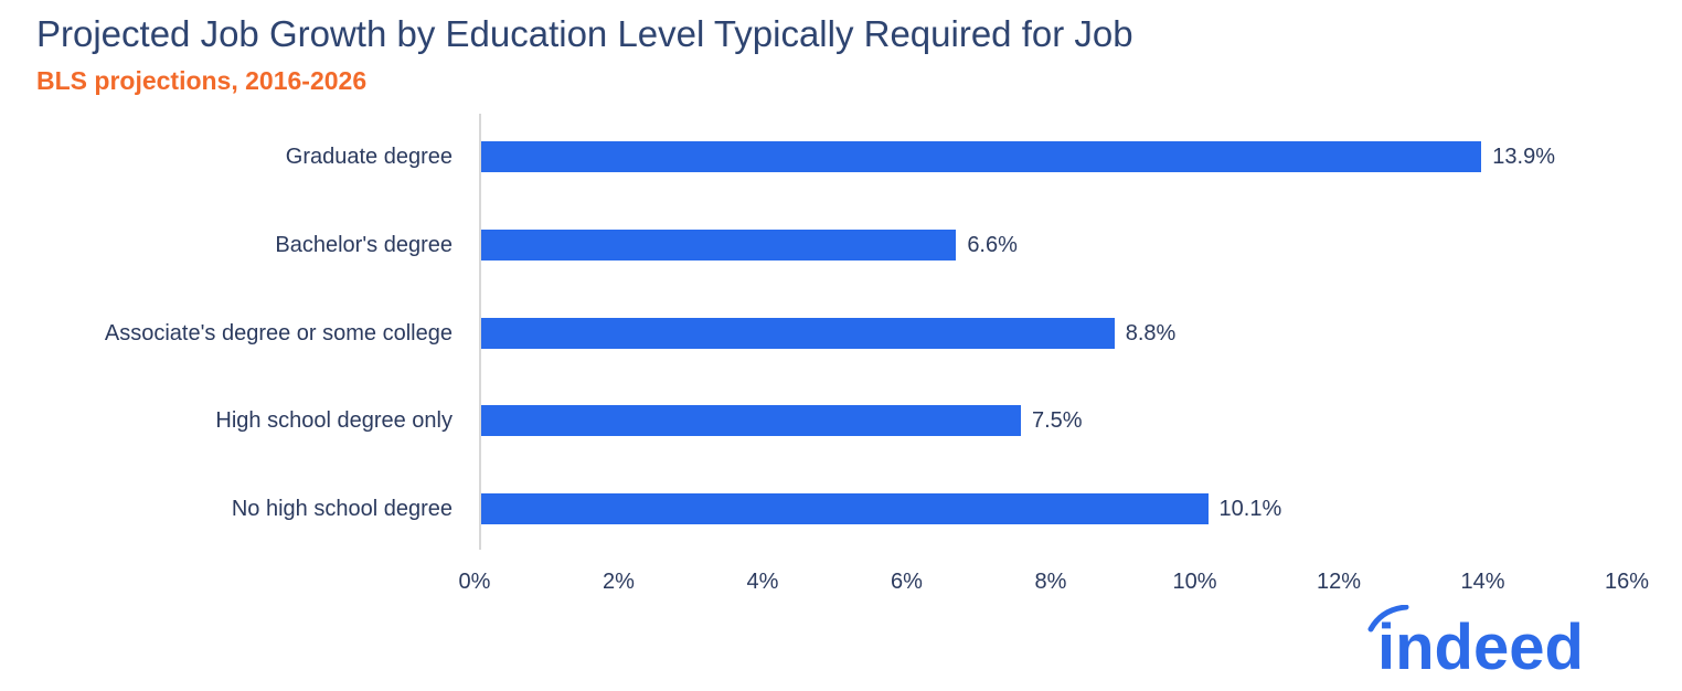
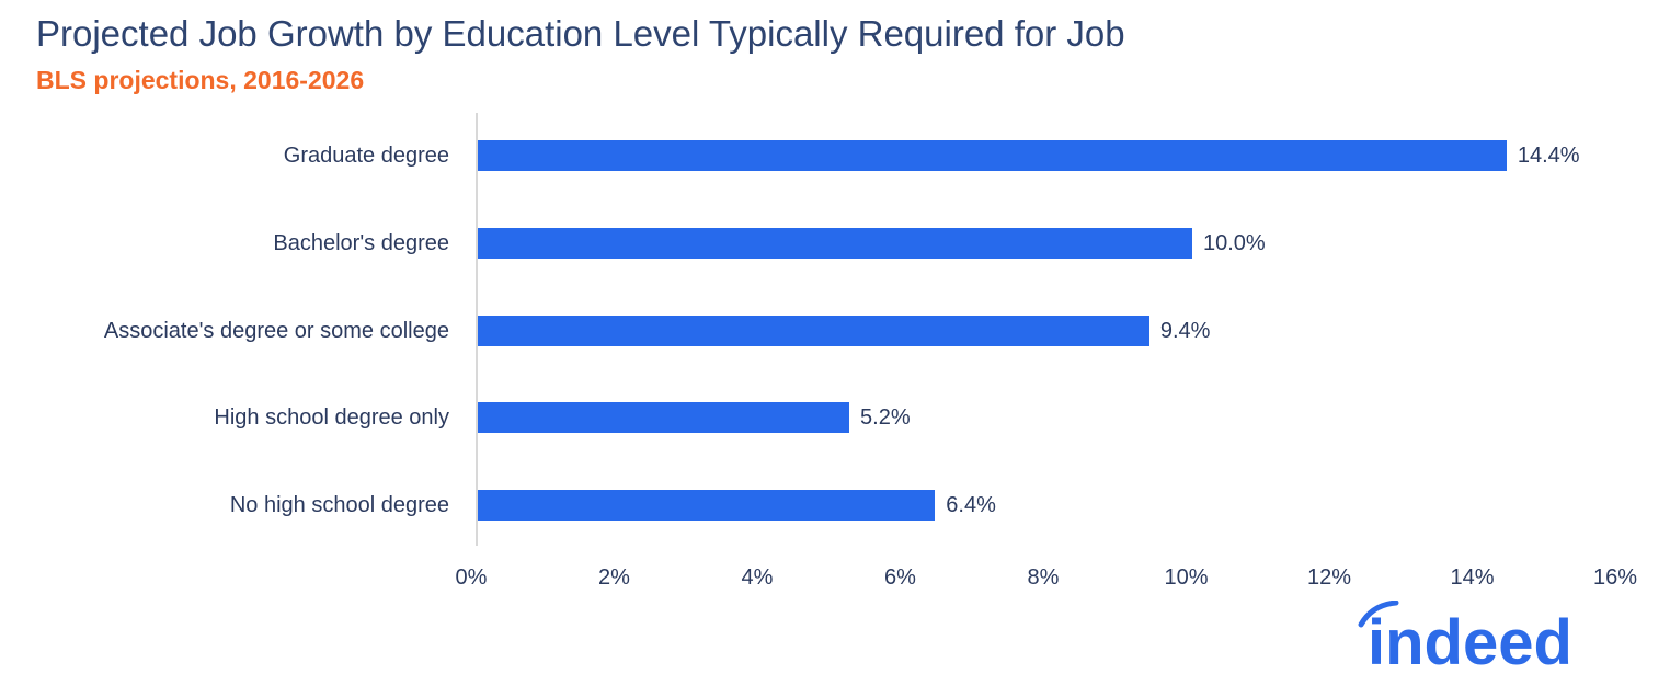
Graduate degree: 13.9% -> 14.4%
Bachelor's degree: 6.6% -> 10.0%
Associate's degree or some college: 8.8% -> 9.4%
High school degree only: 7.5% -> 5.2%
No high school degree: 10.1% -> 6.4%
